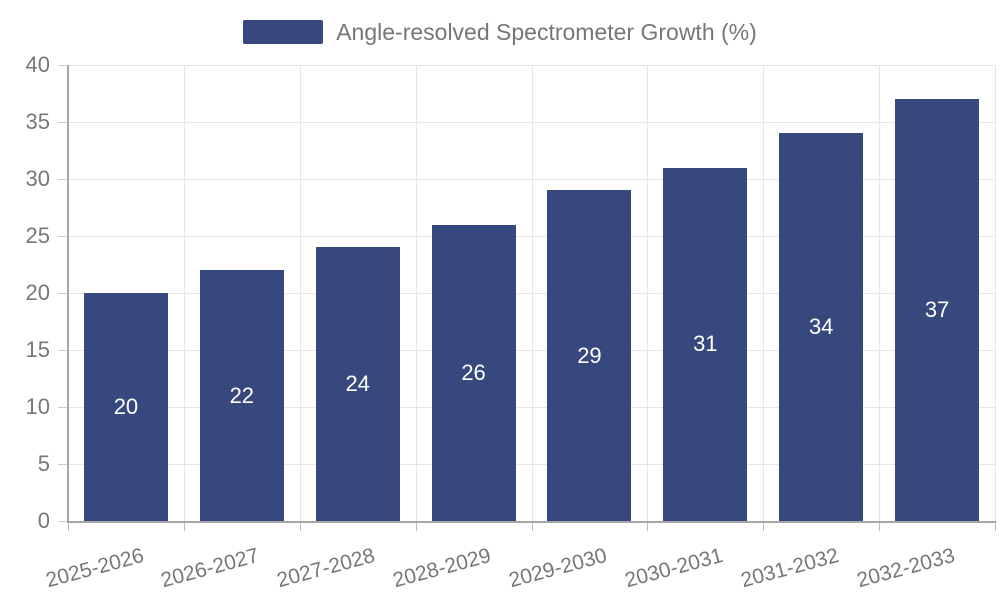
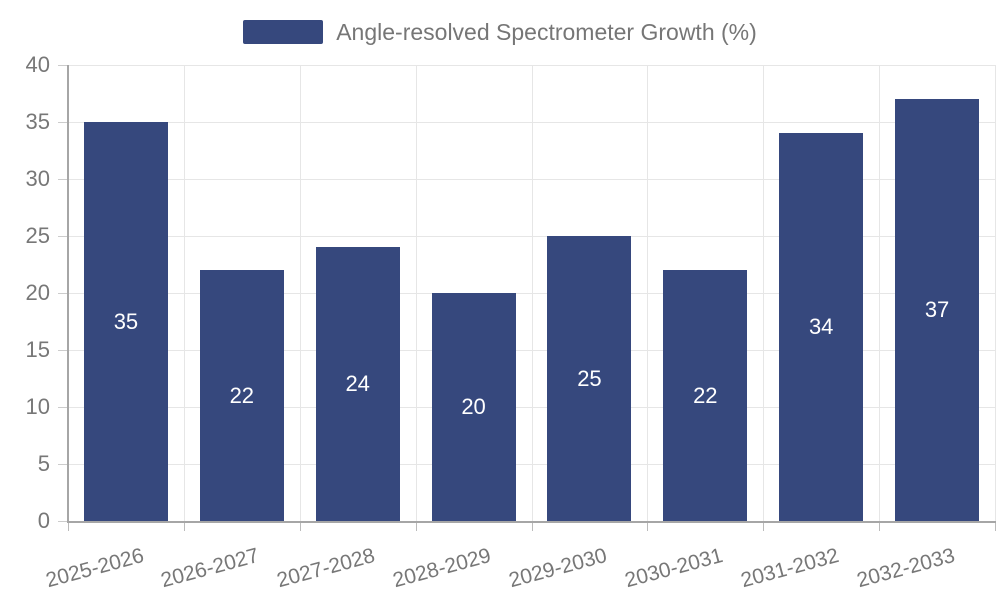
2025-2026: 20 -> 35
2028-2029: 26 -> 20
2029-2030: 29 -> 25
2030-2031: 31 -> 22
